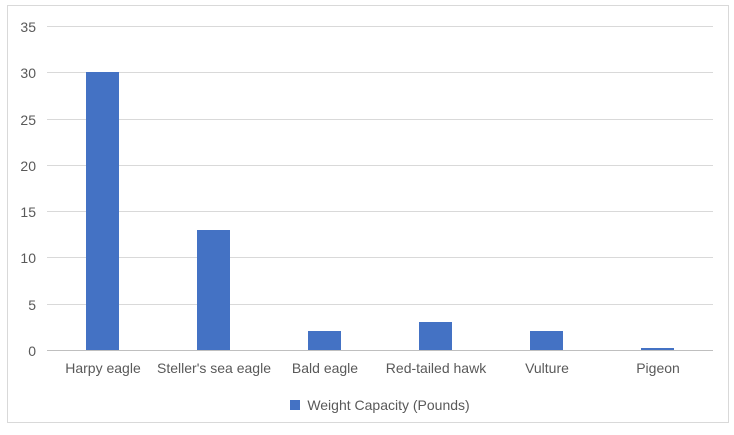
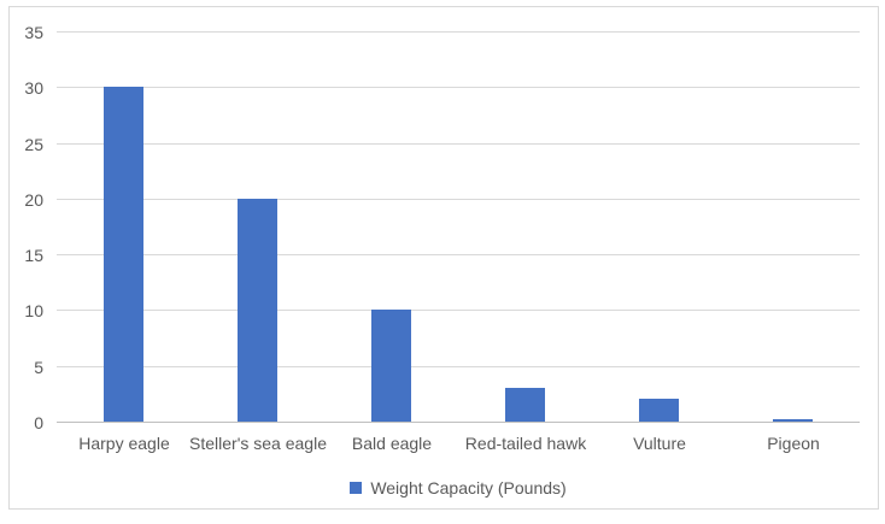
Steller's sea eagle: 13 -> 20
Bald eagle: 2 -> 10
